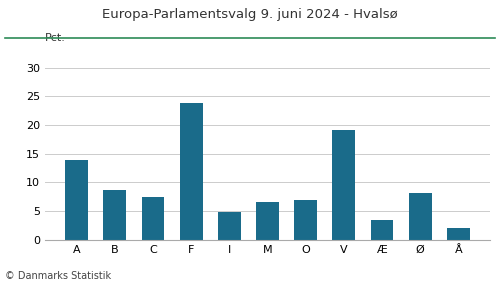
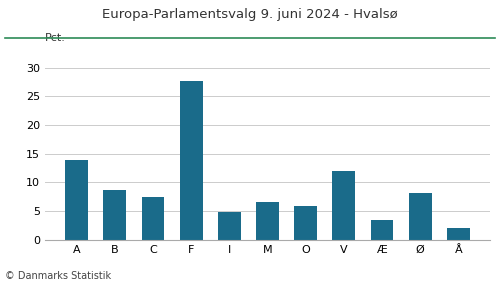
F: 23.8 -> 27.7
O: 7.0 -> 5.8
V: 19.2 -> 12.0
